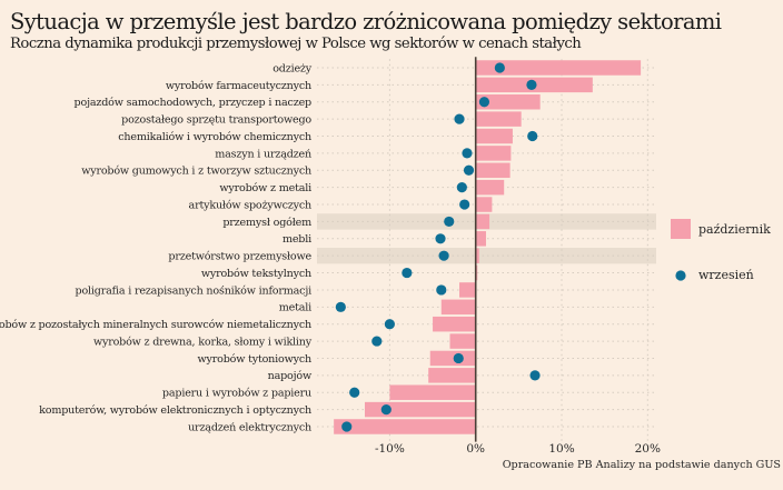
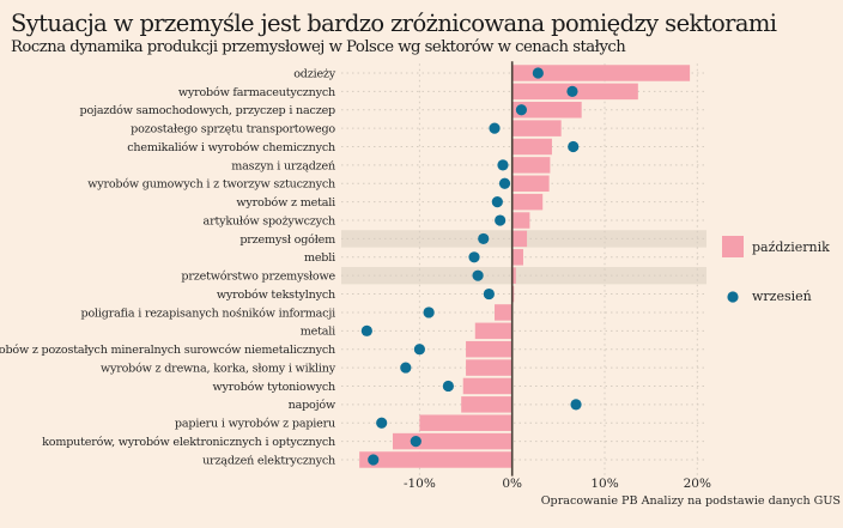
wrzesień/wyrobów tekstylnych: -8% -> -2%
wrzesień/poligrafia i rezapisanych nośników informacji: -4% -> -9%
październik/wyrobów z drewna, korka, słomy i wikliny: -3% -> -5%
wrzesień/wyrobów tytoniowych: -2% -> -7%
